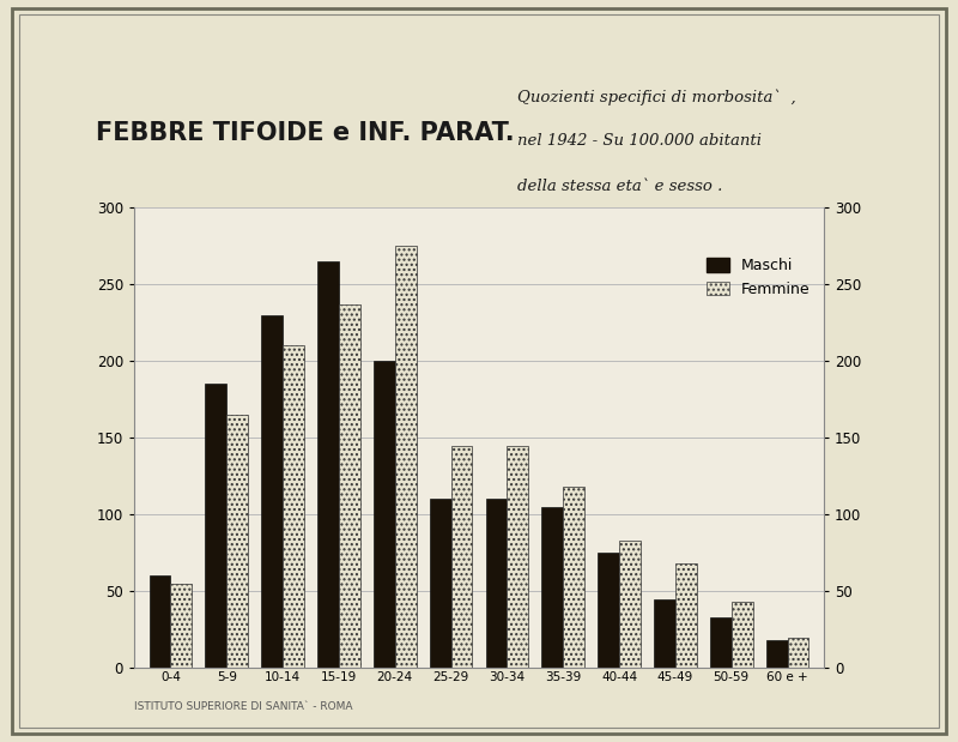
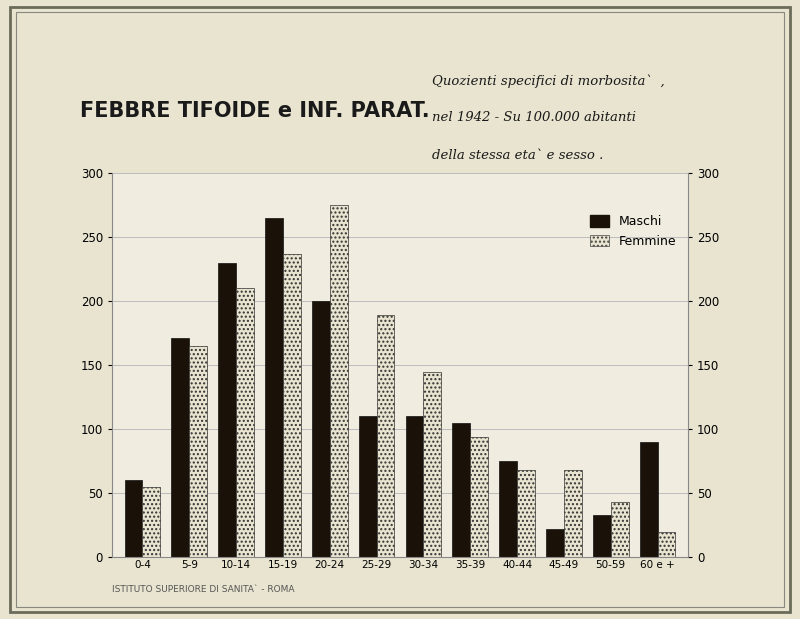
Maschi/5-9: 185 -> 171
Femmine/25-29: 145 -> 189
Femmine/35-39: 118 -> 94
Femmine/40-44: 83 -> 68
Maschi/45-49: 45 -> 22
Maschi/60 e +: 18 -> 90
